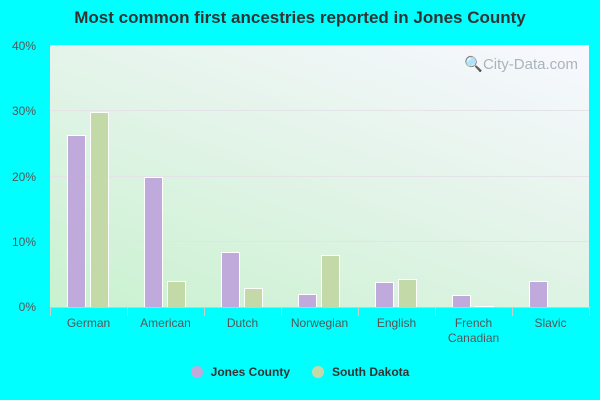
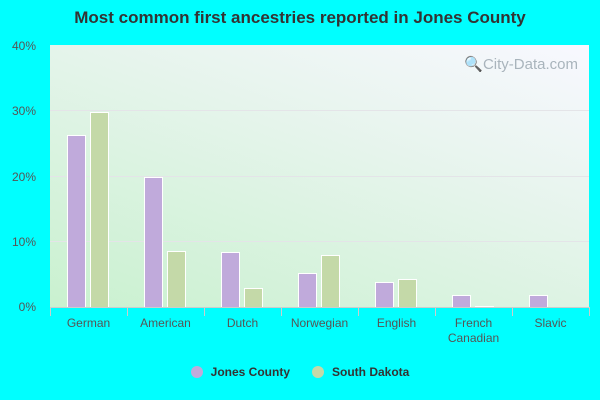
South Dakota/American: 4% -> 8%
Jones County/Norwegian: 2% -> 5%
Jones County/Slavic: 4% -> 2%
